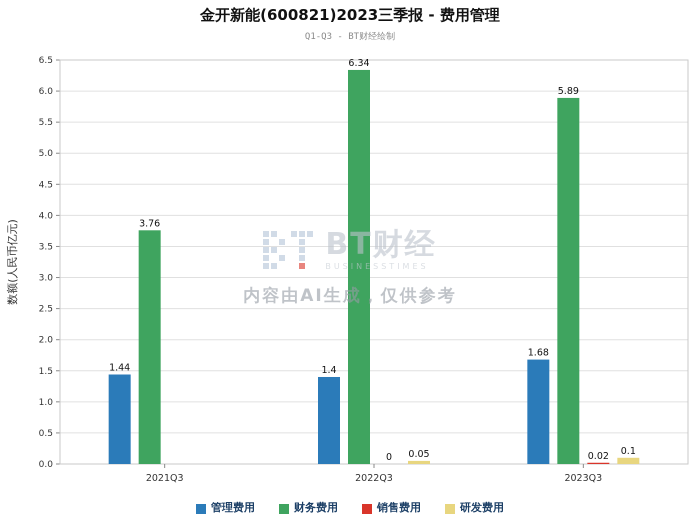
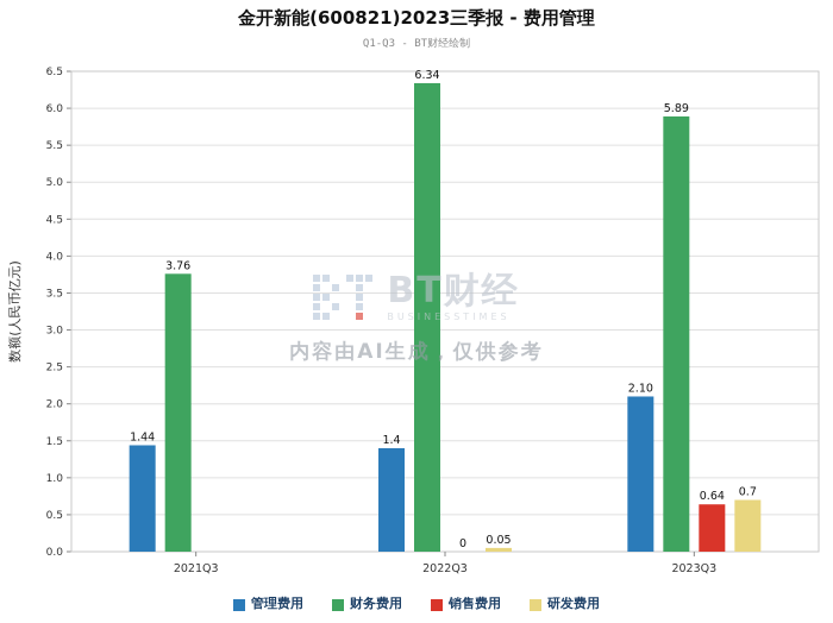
管理费用/2023Q3: 1.68 -> 2.10
销售费用/2023Q3: 0.02 -> 0.64
研发费用/2023Q3: 0.1 -> 0.7
